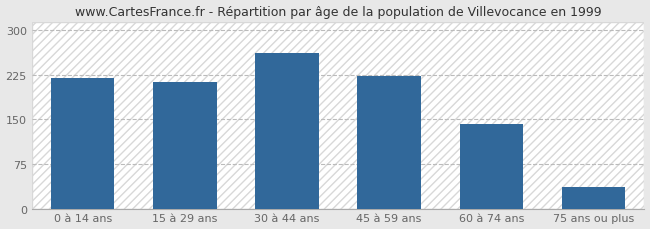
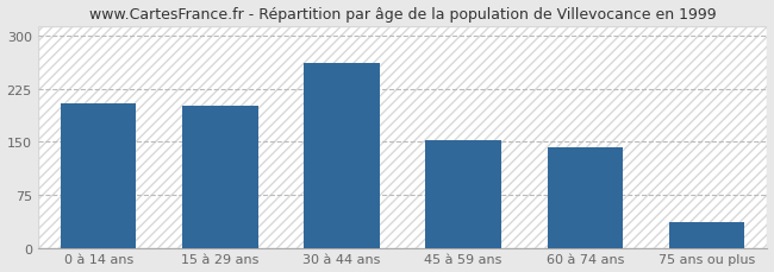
0 à 14 ans: 220 -> 204
15 à 29 ans: 213 -> 202
45 à 59 ans: 224 -> 152
